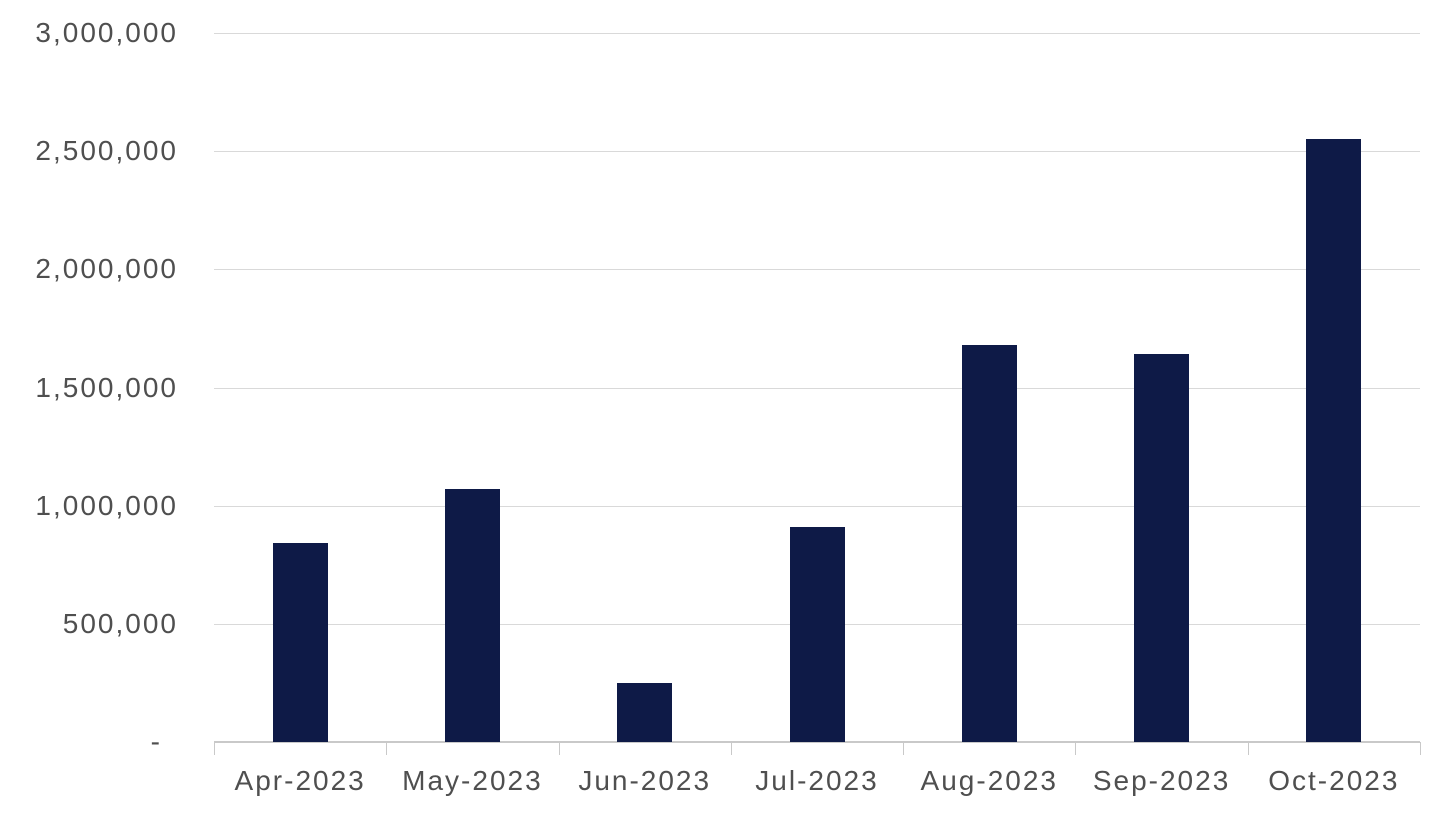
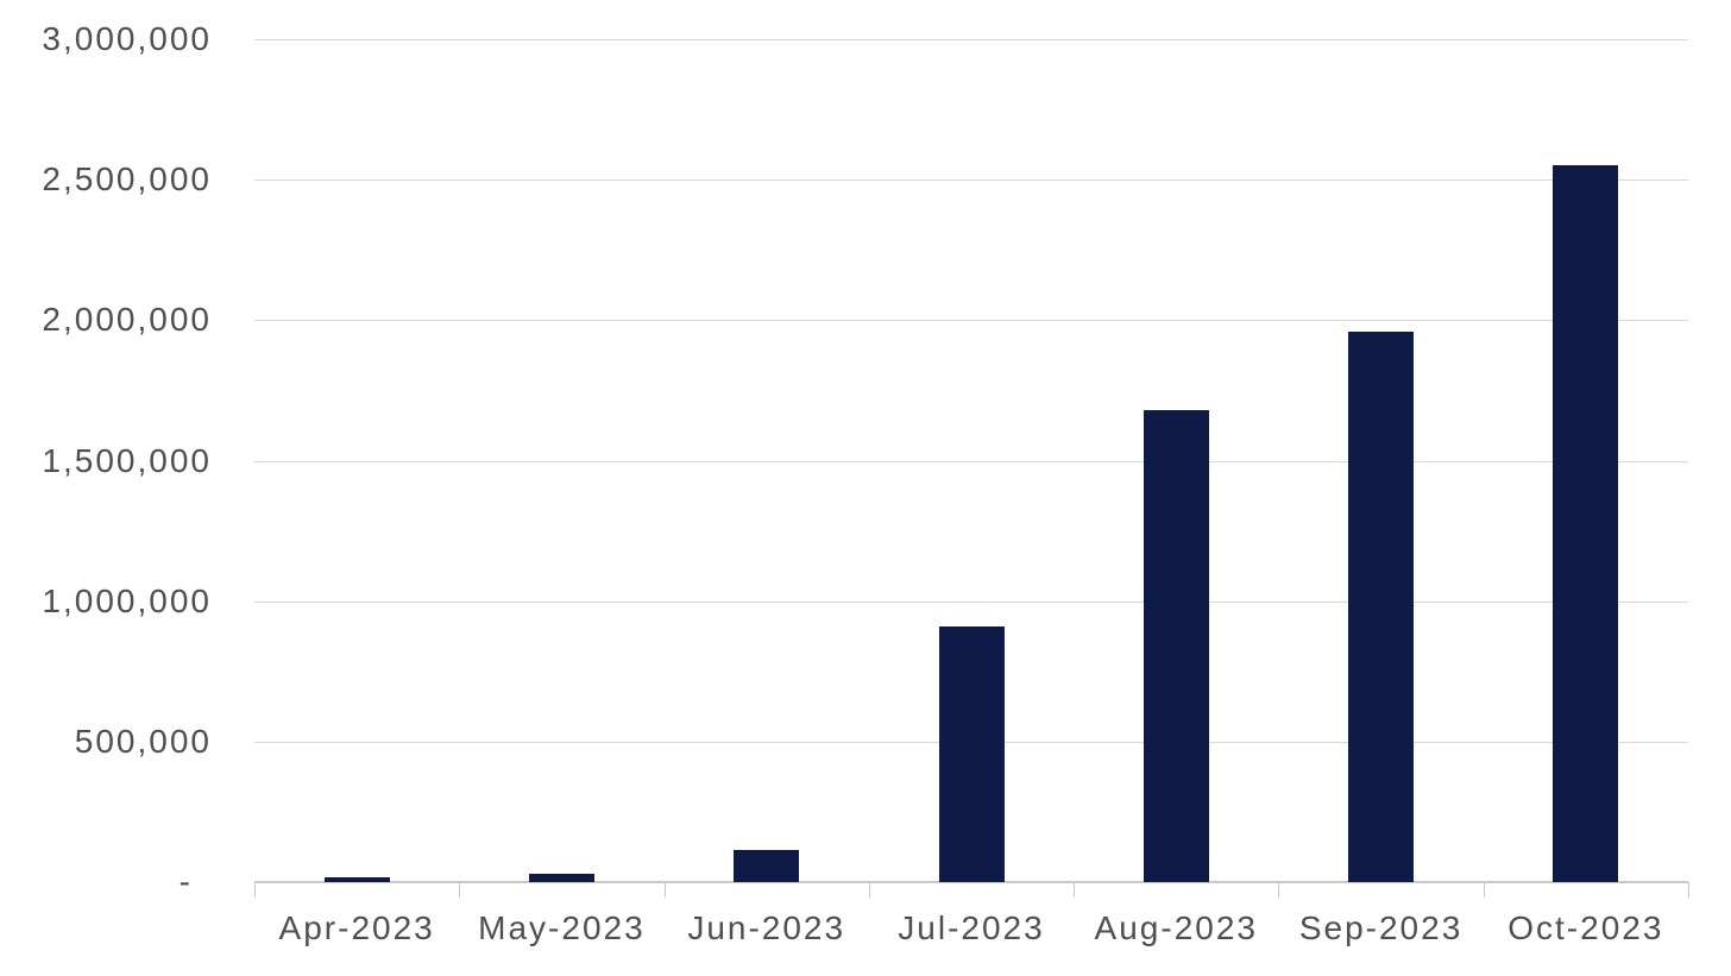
Apr-2023: 840000 -> 20000
May-2023: 1070000 -> 30000
Jun-2023: 250000 -> 120000
Sep-2023: 1640000 -> 1960000
